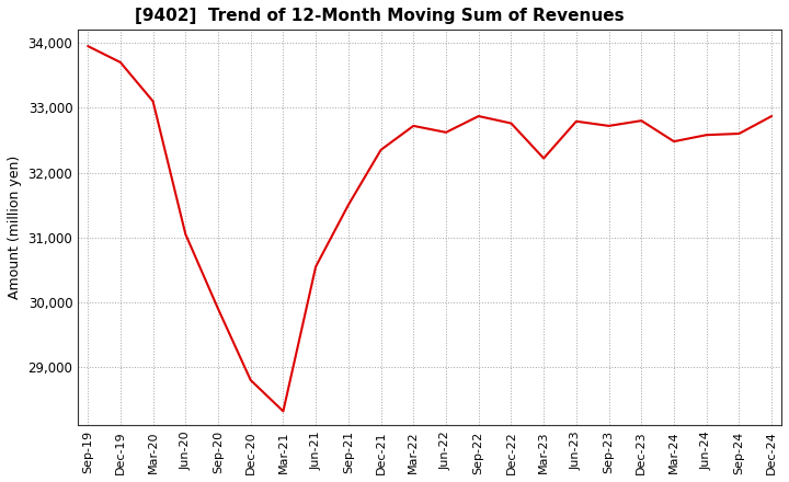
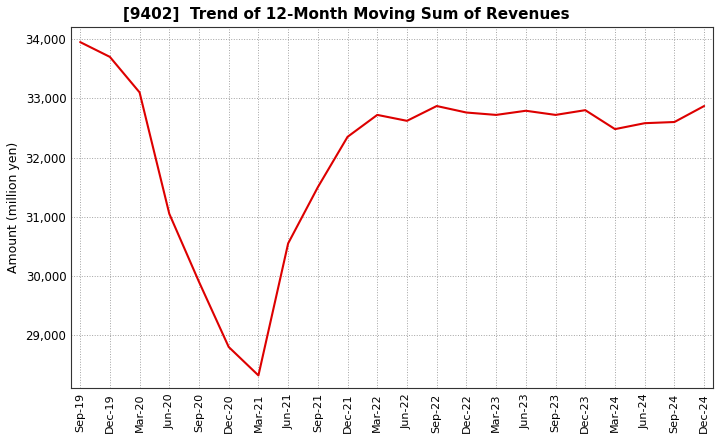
Mar-23: 32,220 -> 32,720
